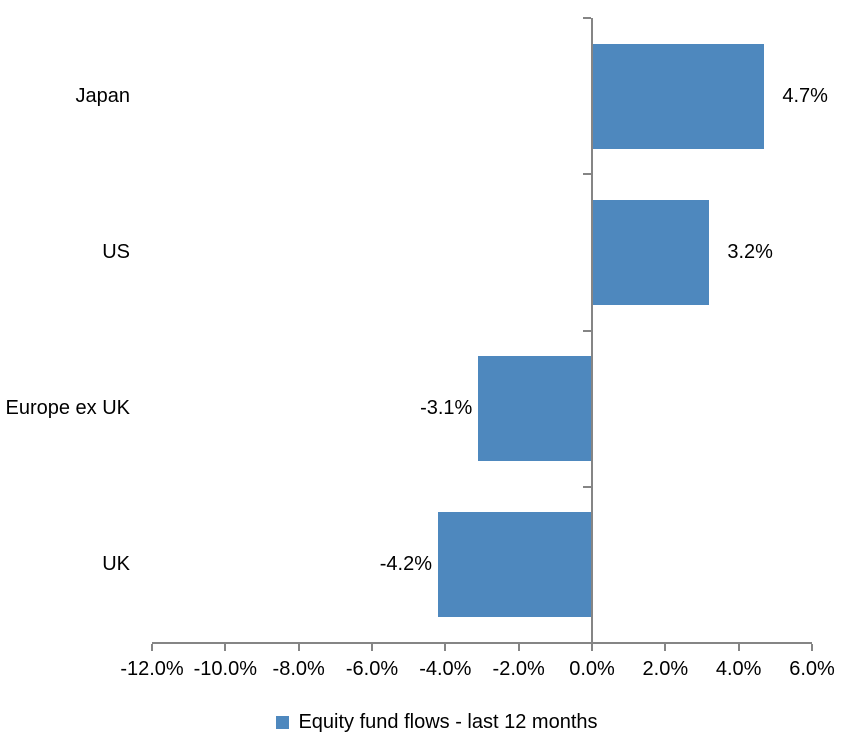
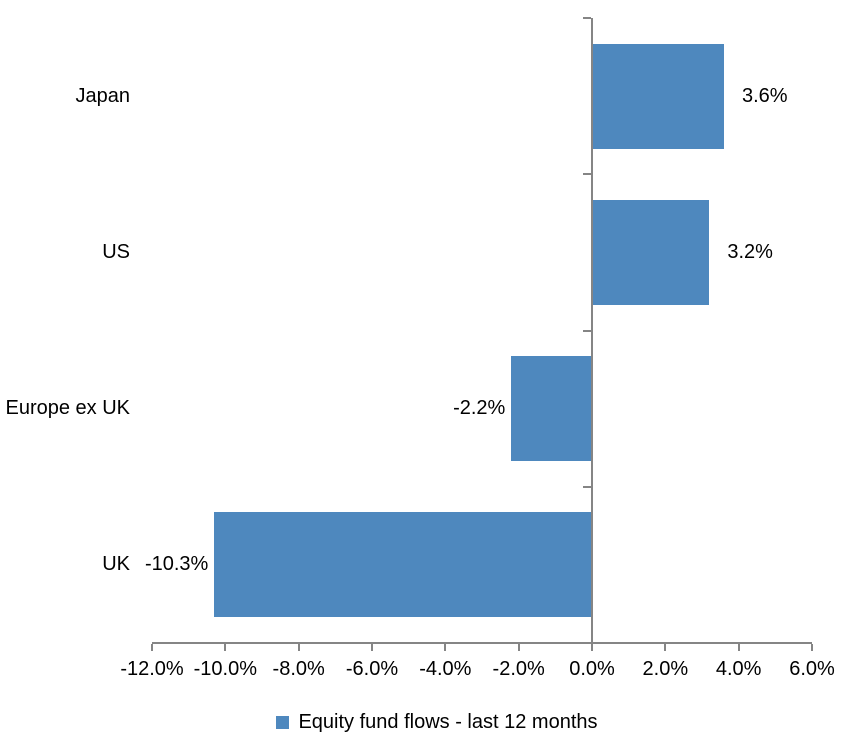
Japan: 4.7% -> 3.6%
Europe ex UK: -3.1% -> -2.2%
UK: -4.2% -> -10.3%
